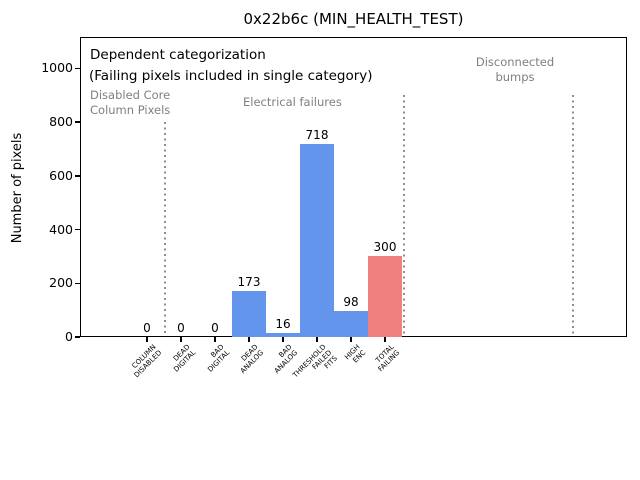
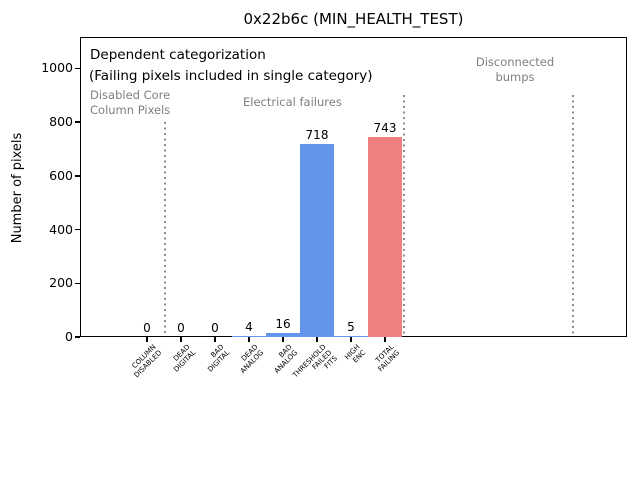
DEAD ANALOG: 173 -> 4
HIGH ENC: 98 -> 5
TOTAL FAILING: 300 -> 743
